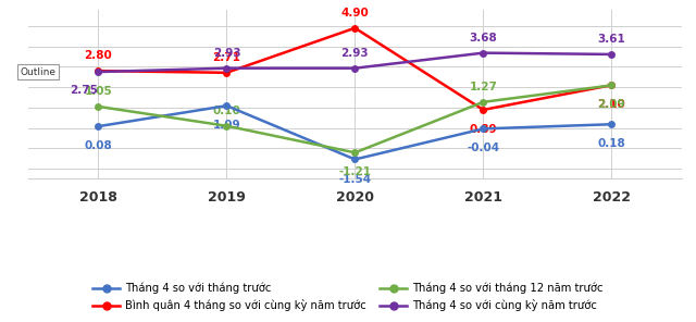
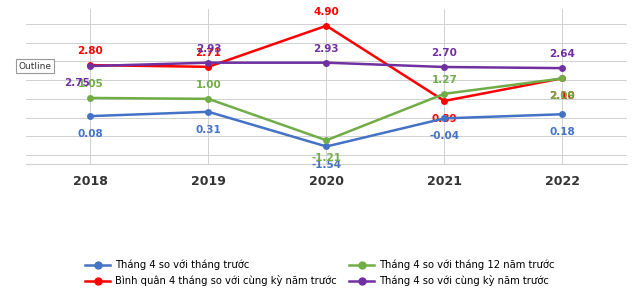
Tháng 4 so với tháng trước/2019: 1.09 -> 0.31
Tháng 4 so với tháng 12 năm trước/2019: 0.10 -> 1.00
Tháng 4 so với cùng kỳ năm trước/2021: 3.68 -> 2.70
Tháng 4 so với cùng kỳ năm trước/2022: 3.61 -> 2.64
